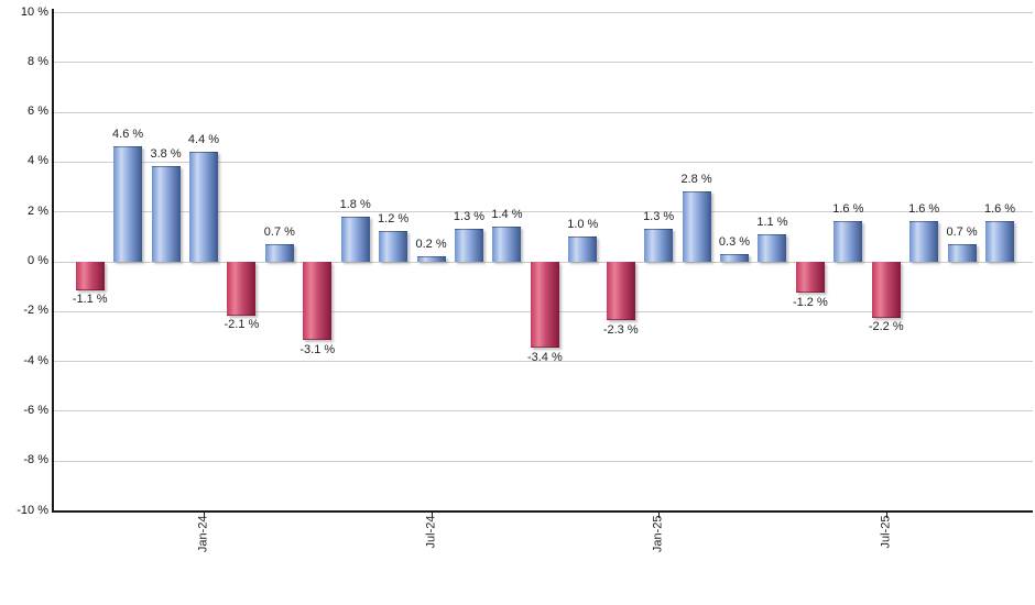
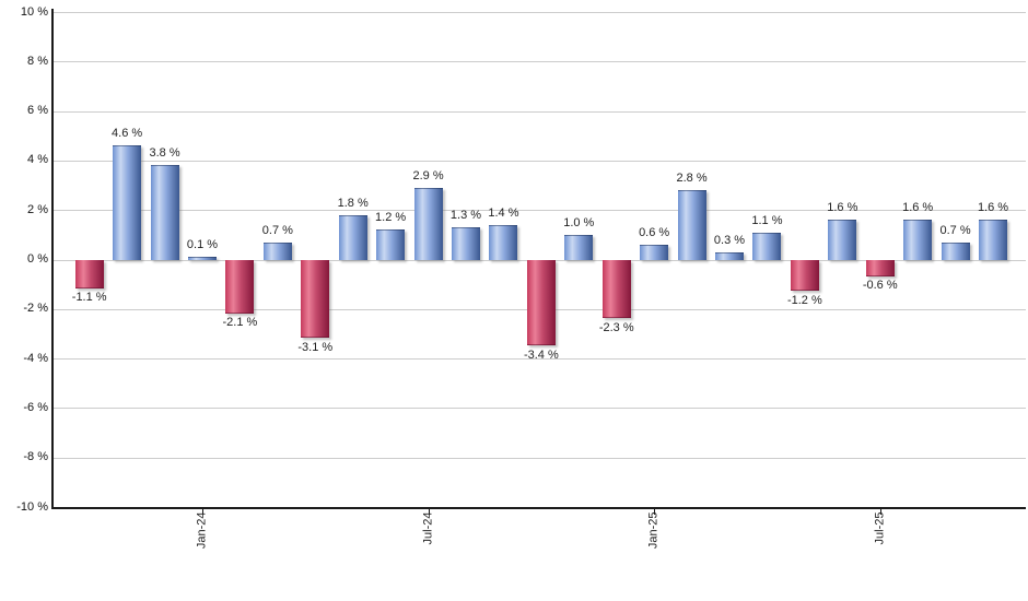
Jan-24: 4.4 -> 0.1
Jul-24: 0.2 -> 2.9
Jan-25: 1.3 -> 0.6
Jul-25: -2.2 -> -0.6
